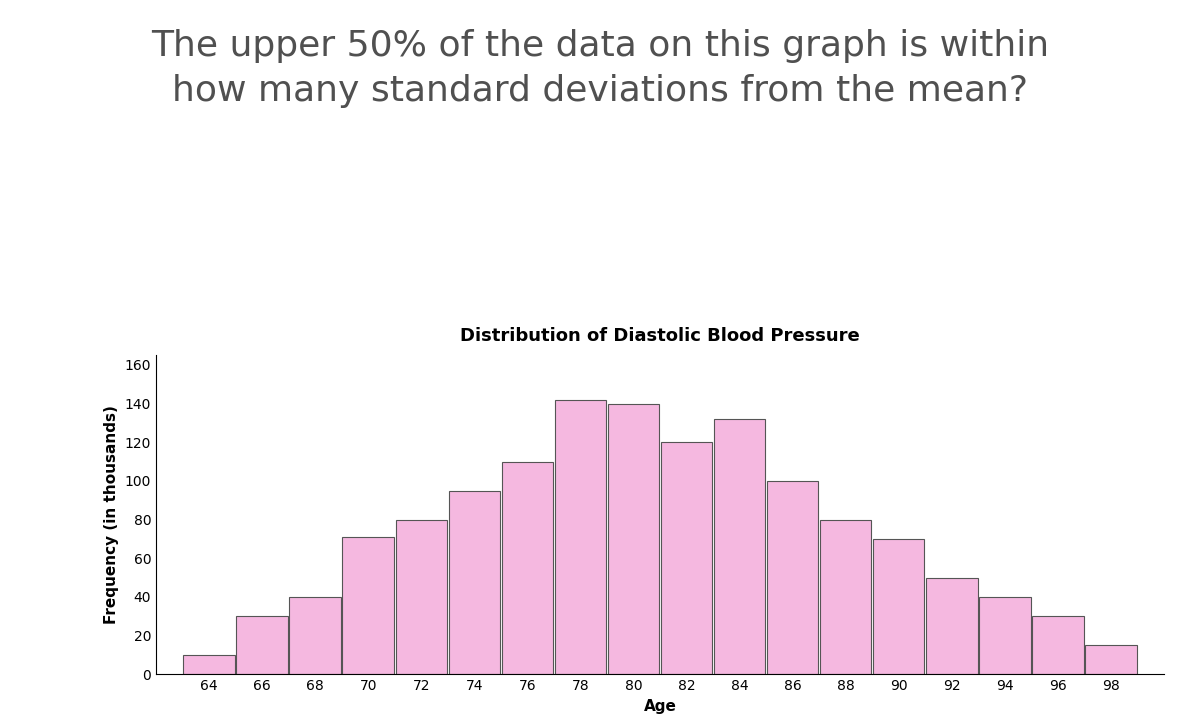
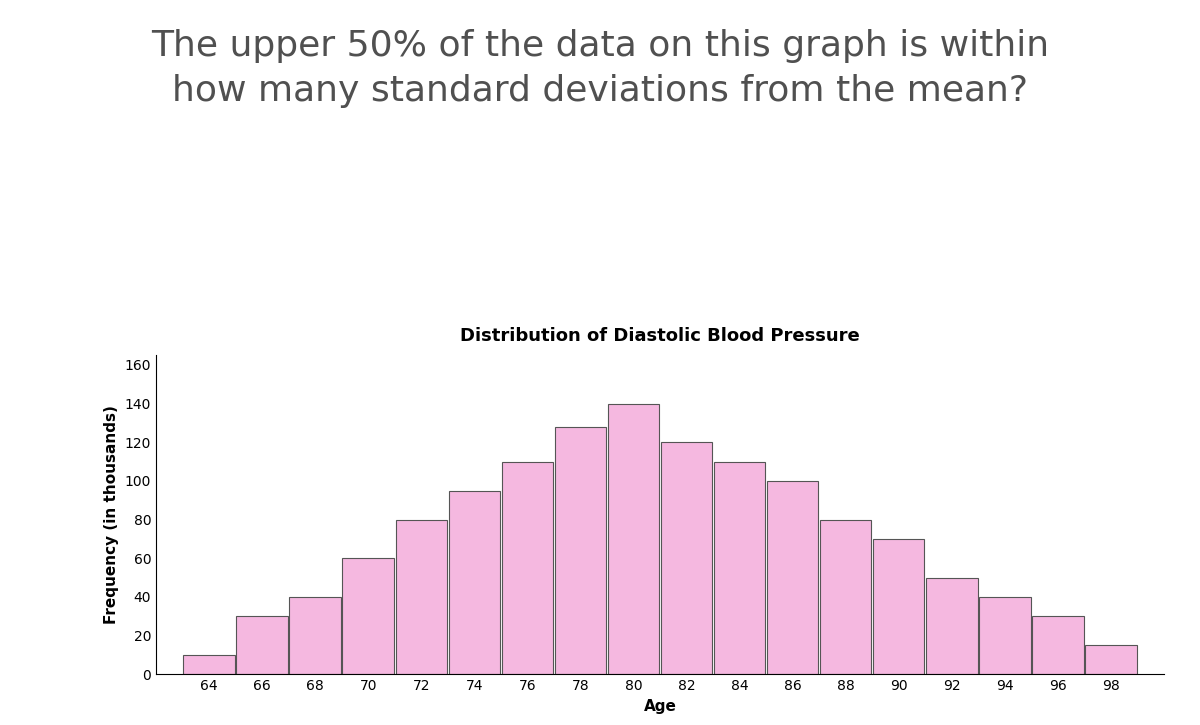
70: 71 -> 60
78: 142 -> 128
84: 132 -> 110
